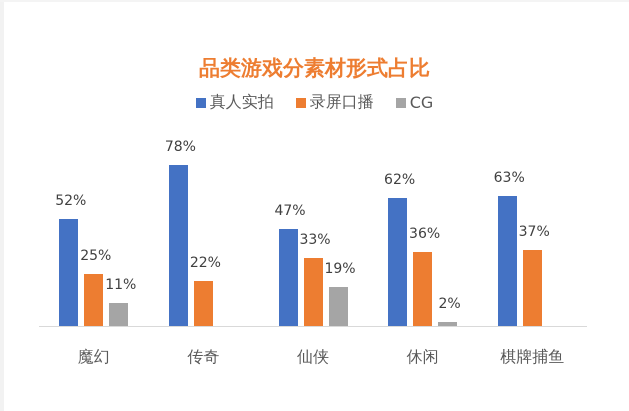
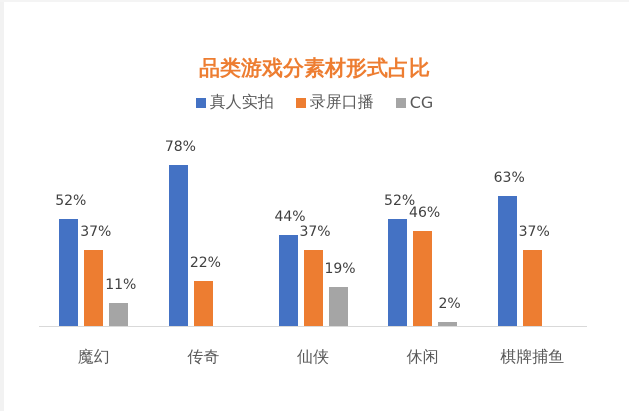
录屏口播/魔幻: 25% -> 37%
真人实拍/仙侠: 47% -> 44%
录屏口播/仙侠: 33% -> 37%
真人实拍/休闲: 62% -> 52%
录屏口播/休闲: 36% -> 46%
